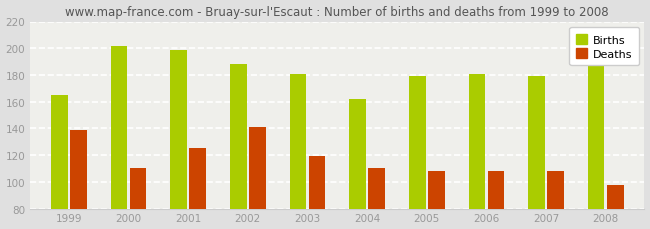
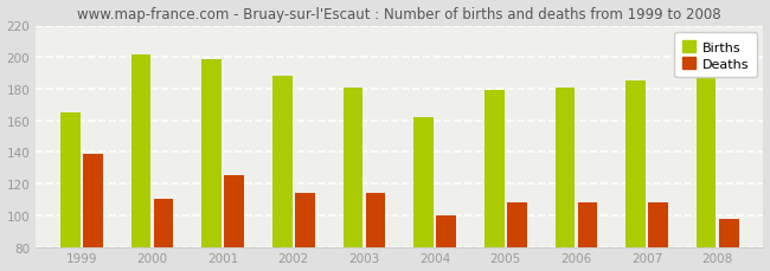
Deaths/2002: 141 -> 114
Deaths/2003: 119 -> 114
Deaths/2004: 110 -> 100
Births/2007: 179 -> 185
